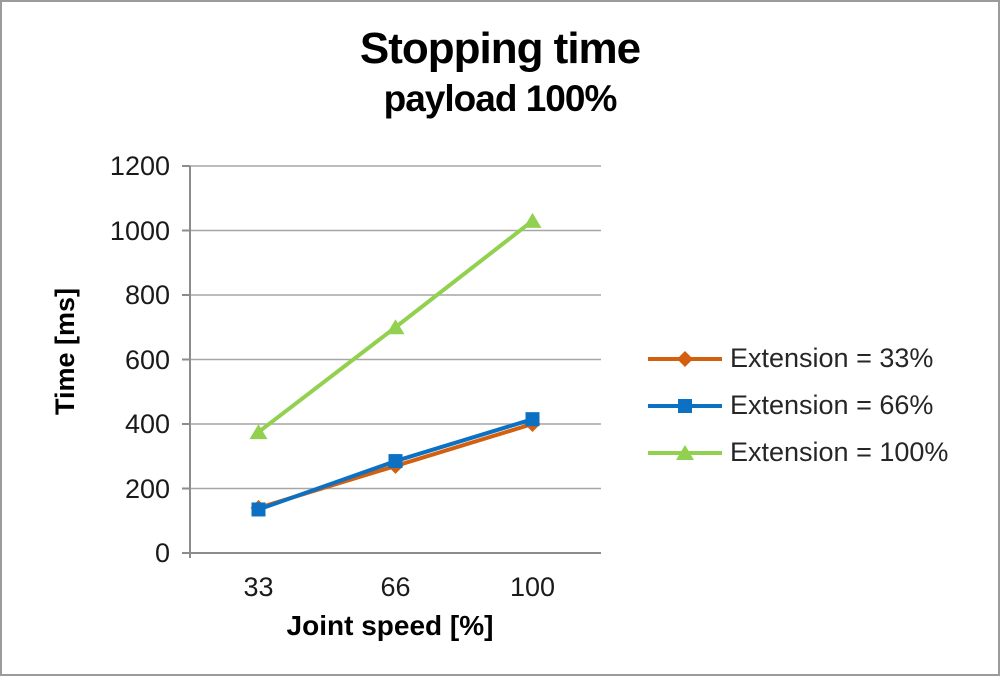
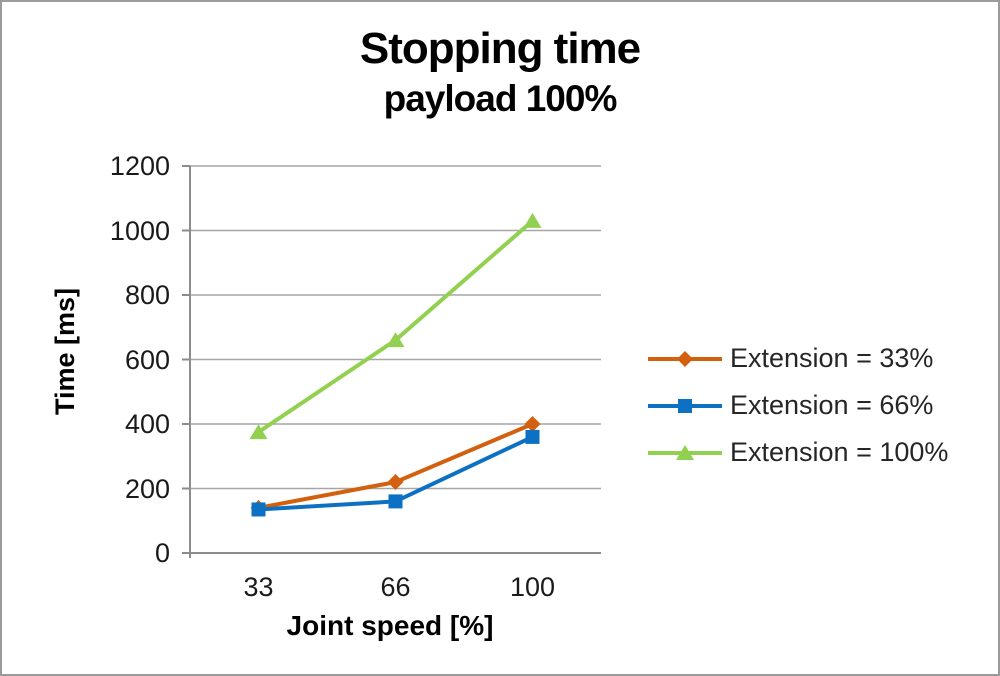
Extension = 33%/66: 270 -> 220
Extension = 66%/66: 280 -> 160
Extension = 100%/66: 700 -> 660
Extension = 66%/100: 420 -> 360
